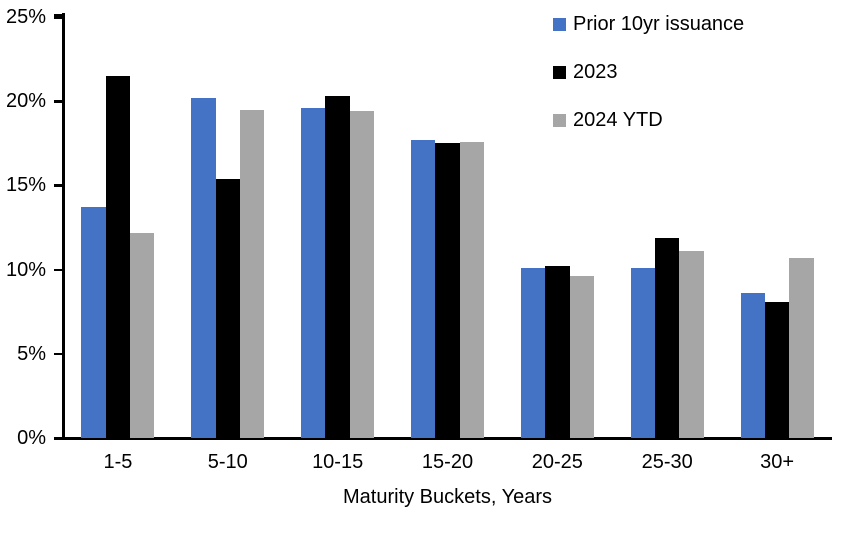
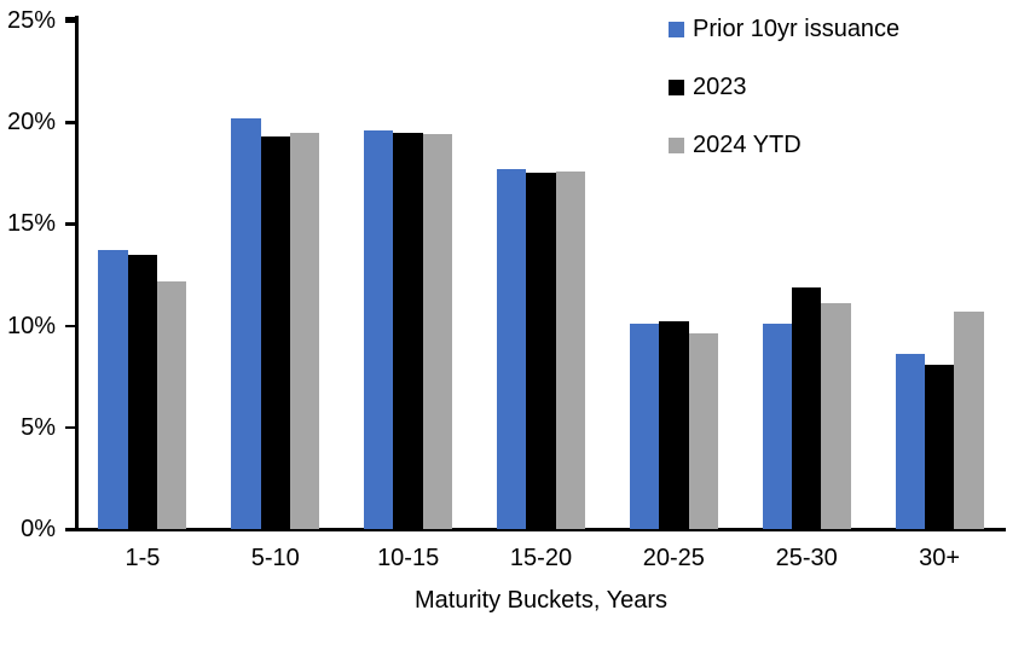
2023/1-5: 21.5% -> 13.5%
2023/5-10: 15.4% -> 19.3%
2023/10-15: 20.3% -> 19.5%
